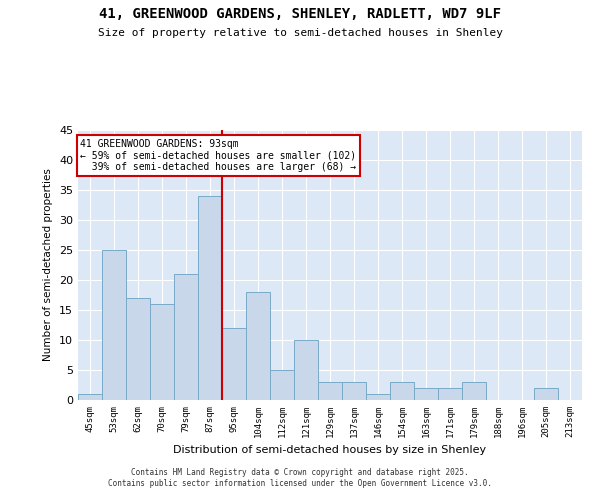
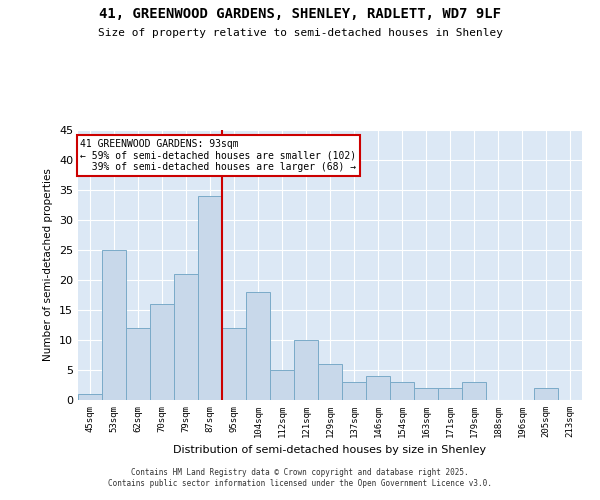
62sqm: 17 -> 12
129sqm: 3 -> 6
146sqm: 1 -> 4
